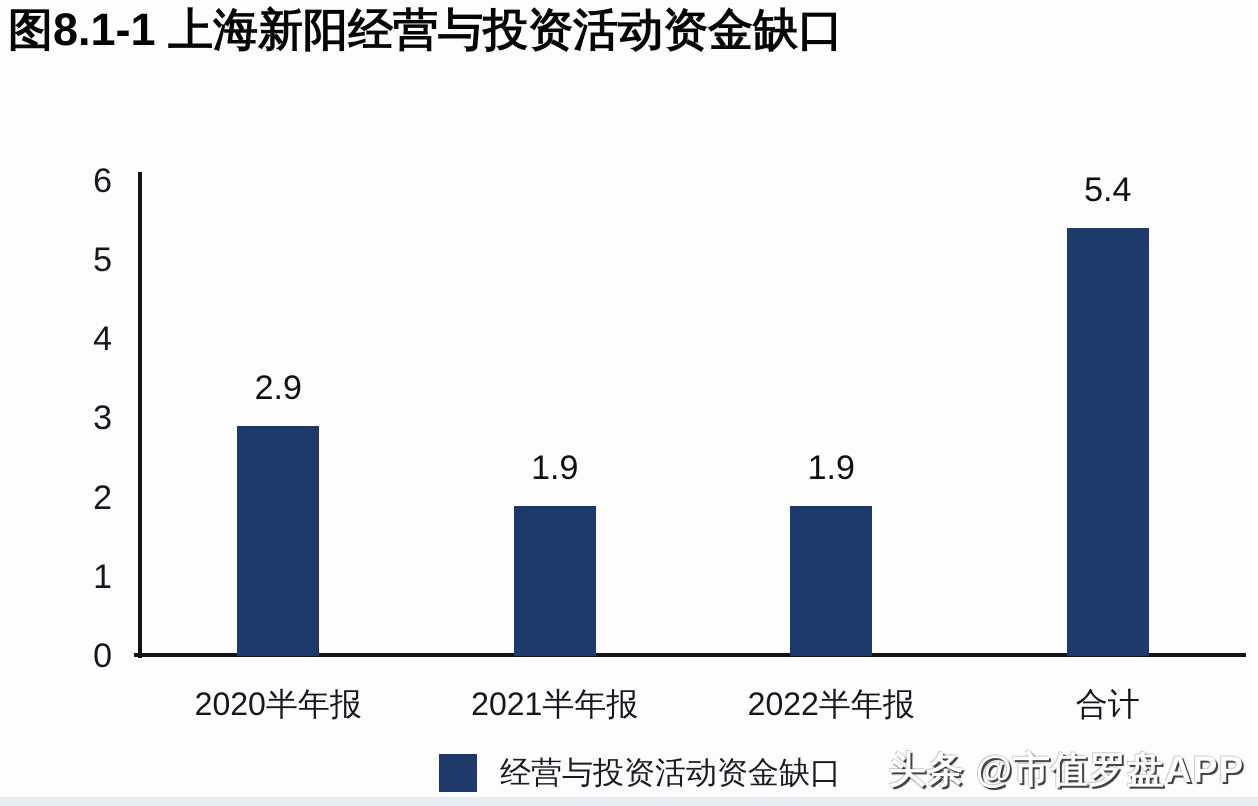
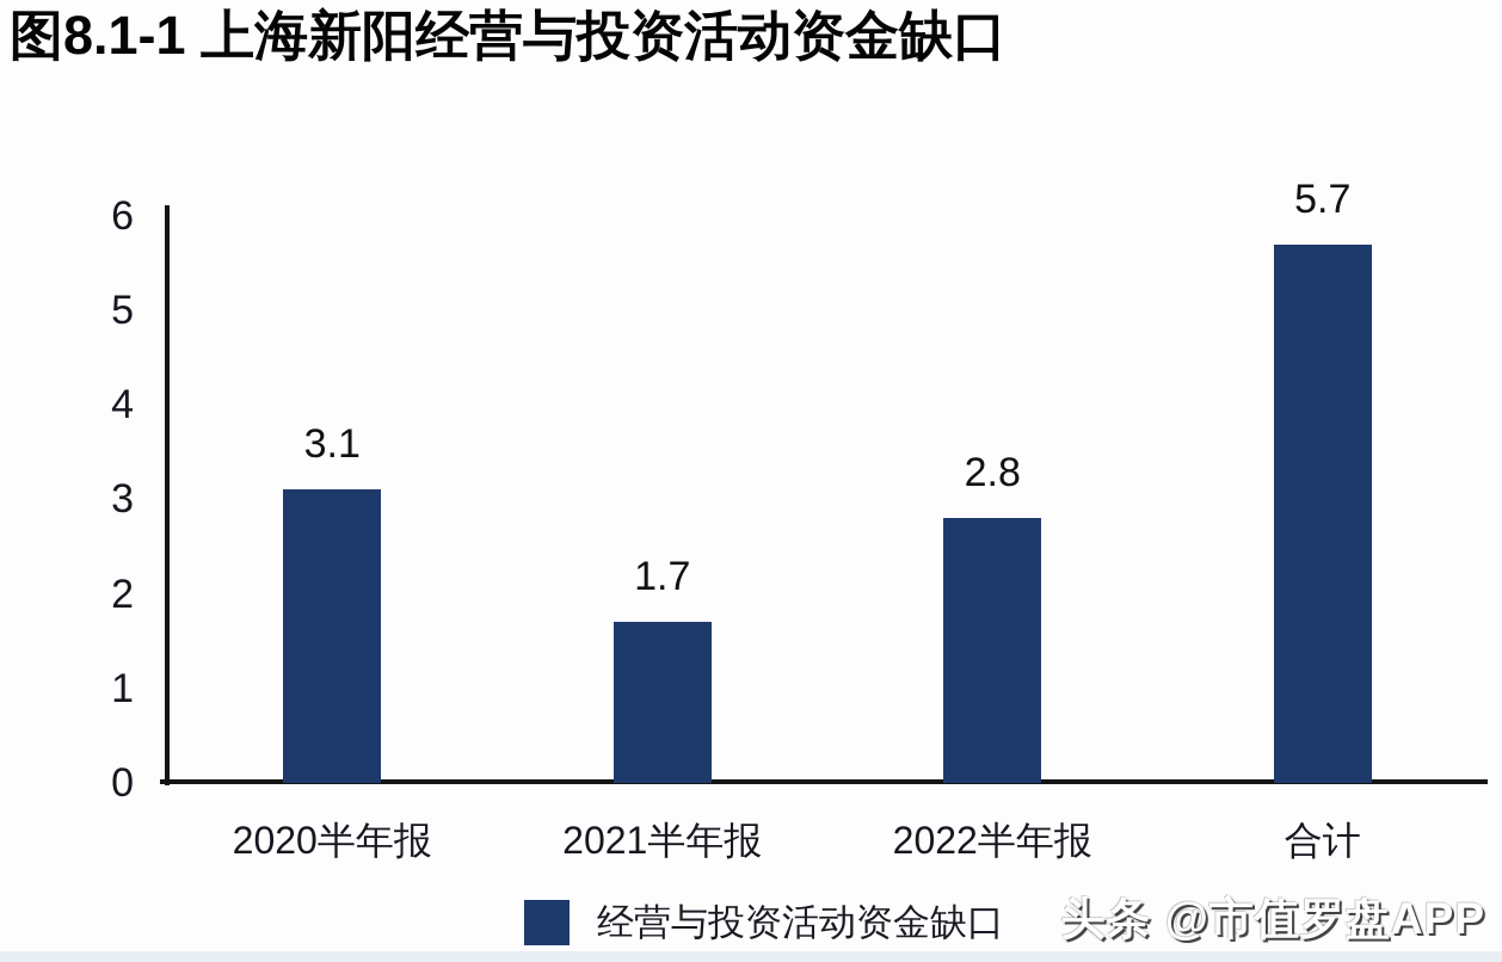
2020半年报: 2.9 -> 3.1
2021半年报: 1.9 -> 1.7
2022半年报: 1.9 -> 2.8
合计: 5.4 -> 5.7
